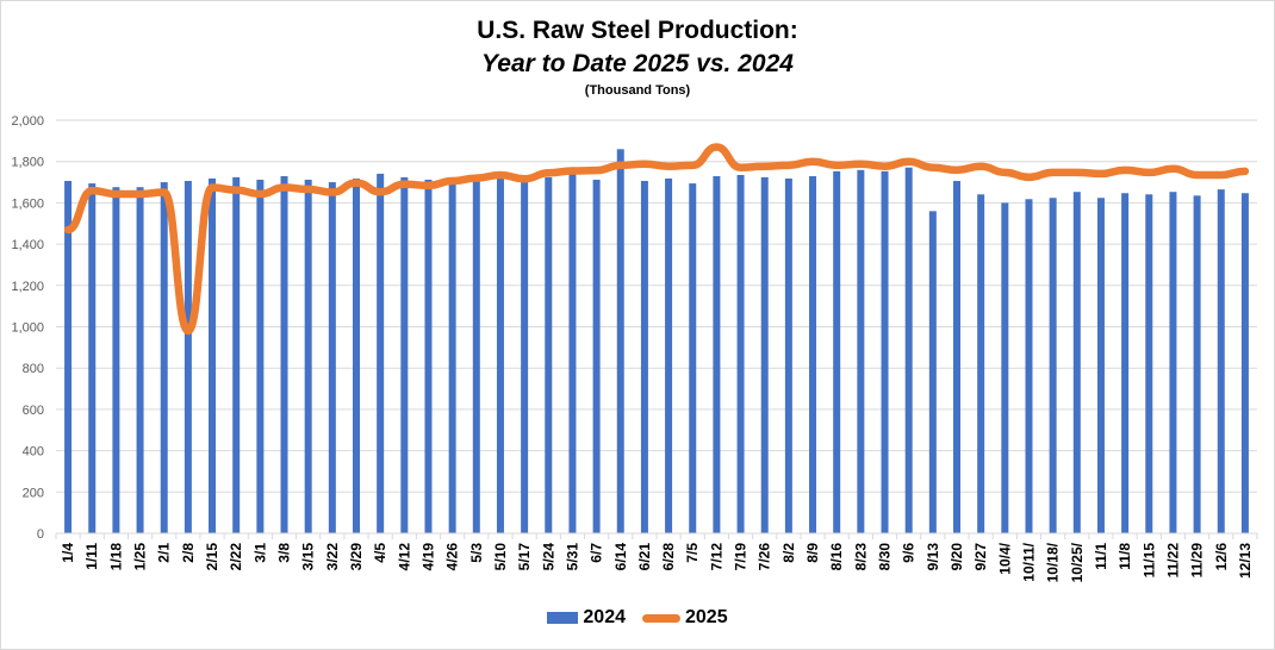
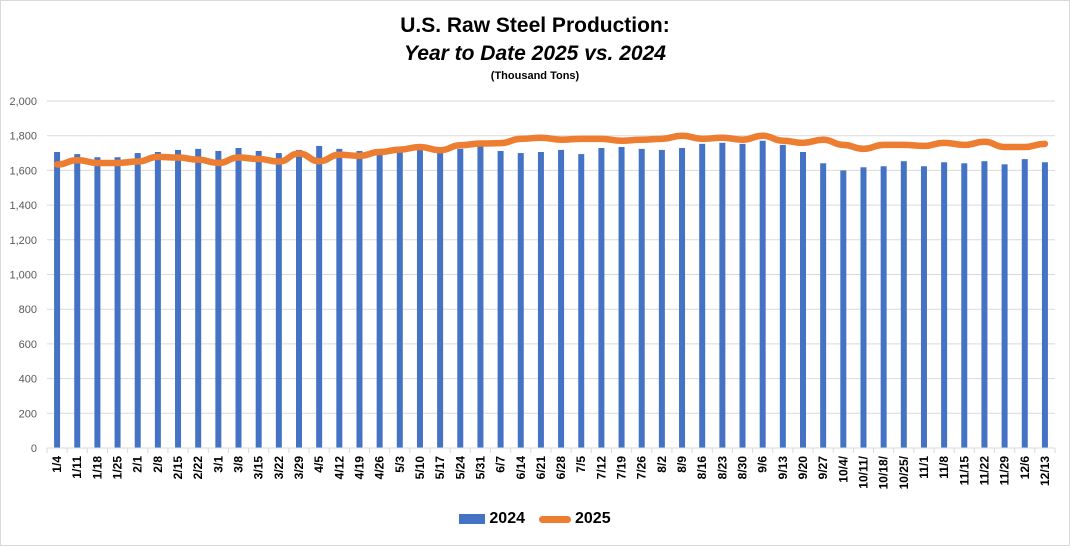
2025/1/4: 1470 -> 1630
2025/2/8: 980 -> 1680
2024/6/14: 1860 -> 1700
2025/7/12: 1870 -> 1780
2024/9/13: 1560 -> 1750
